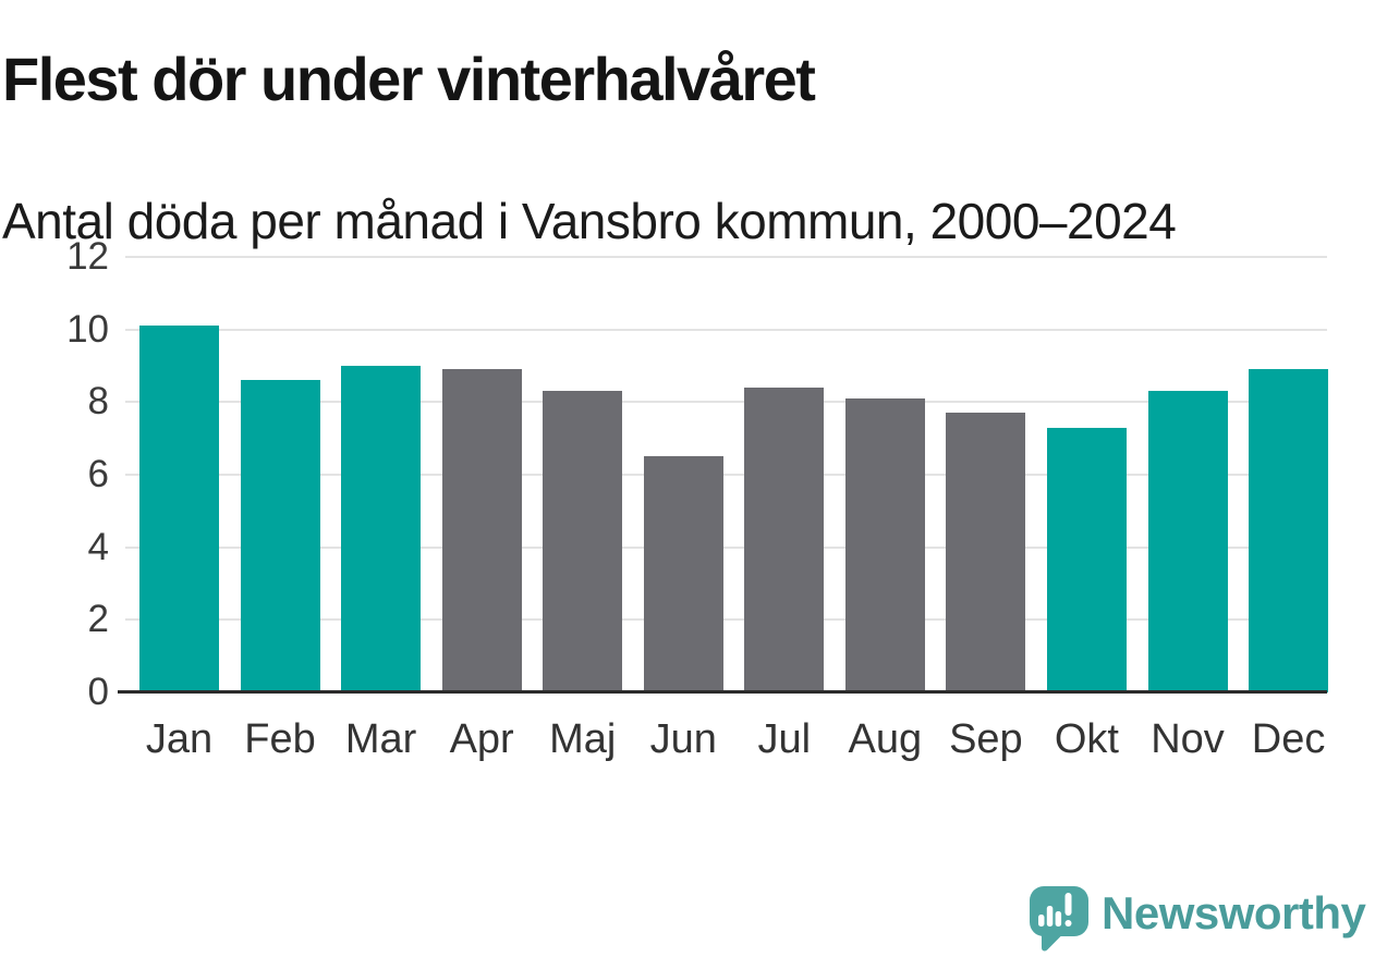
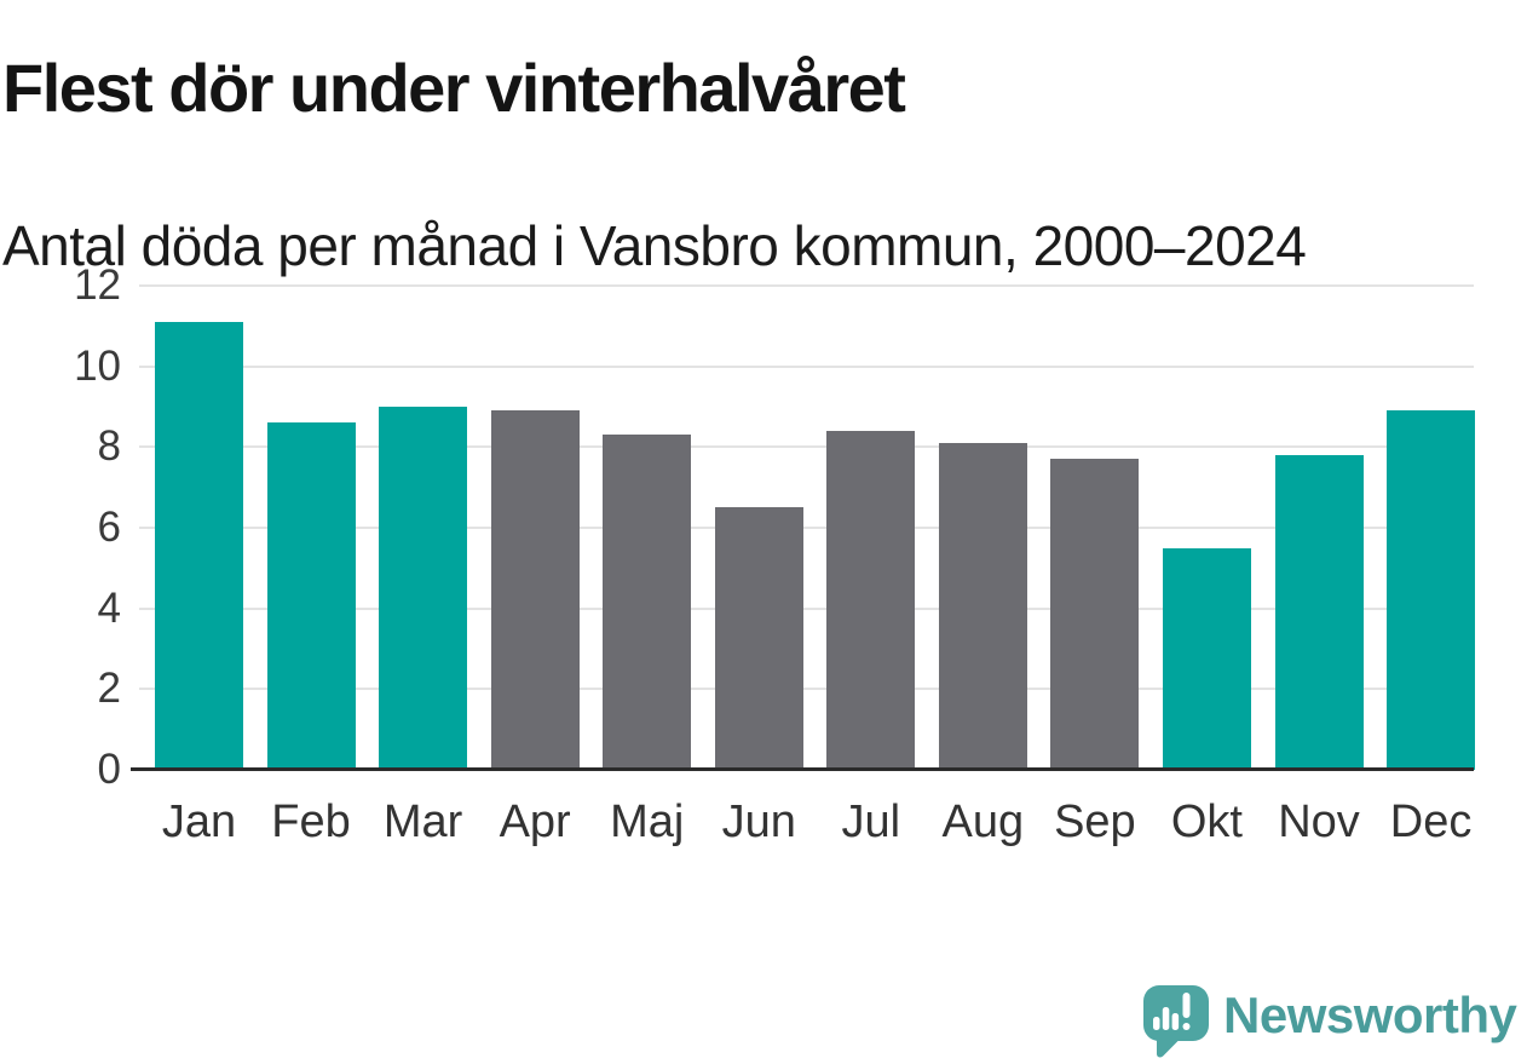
Jan: 10.1 -> 11.1
Okt: 7.3 -> 5.5
Nov: 8.3 -> 7.8
